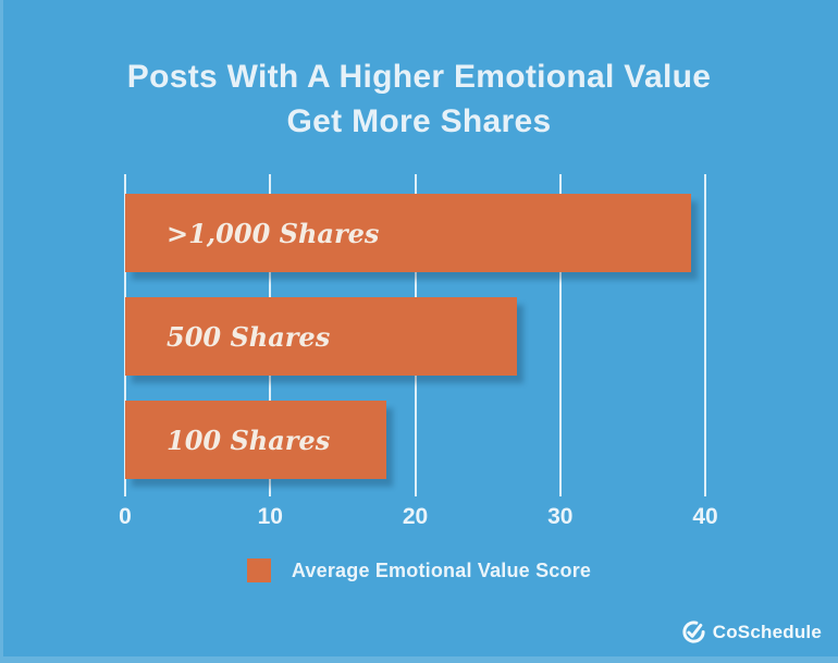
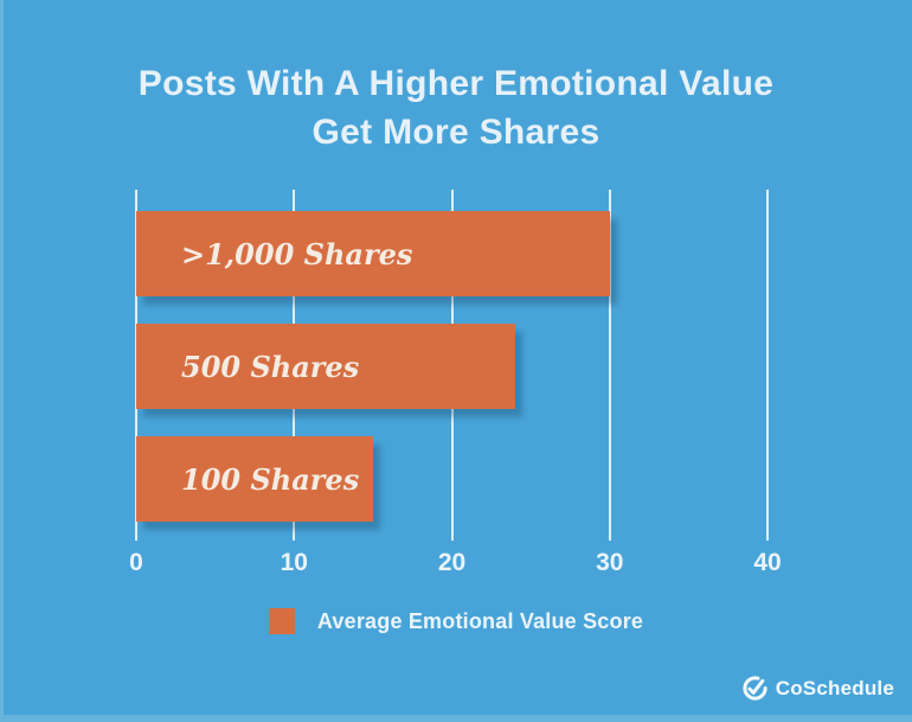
>1,000 Shares: 39 -> 30
500 Shares: 27 -> 24
100 Shares: 18 -> 15
